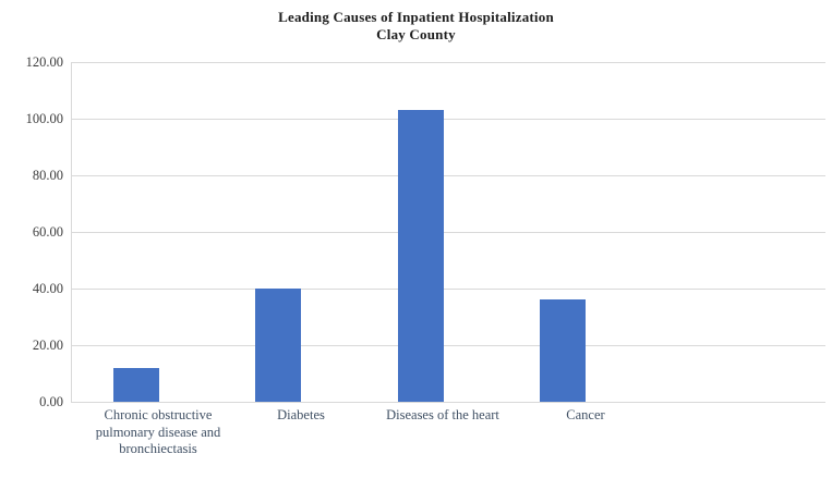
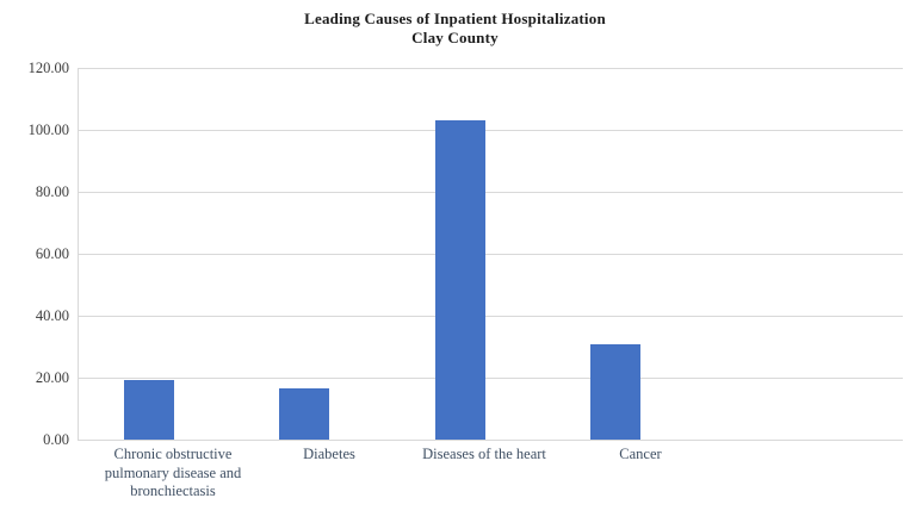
Chronic obstructive pulmonary disease and bronchiectasis: 12 -> 19
Diabetes: 40 -> 16
Cancer: 36 -> 31
